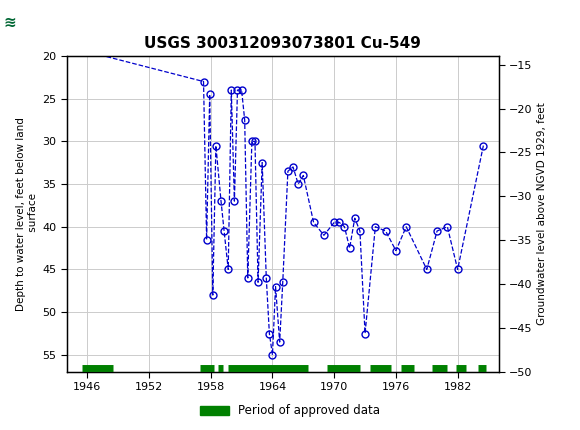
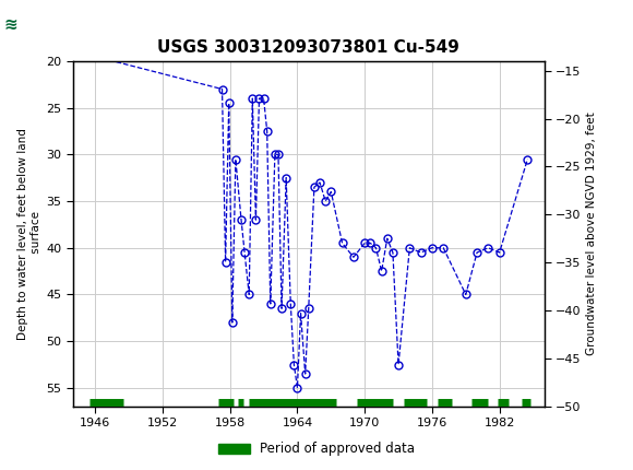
1976: 42.8 -> 40.0
1982: 45.0 -> 40.5
